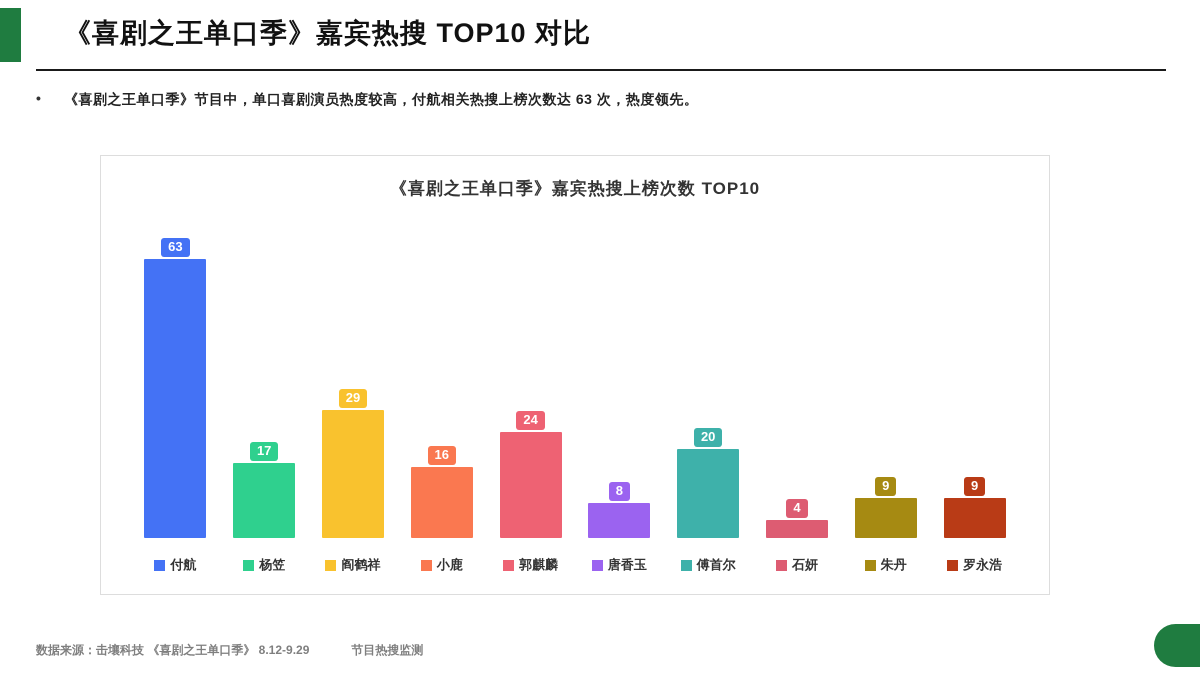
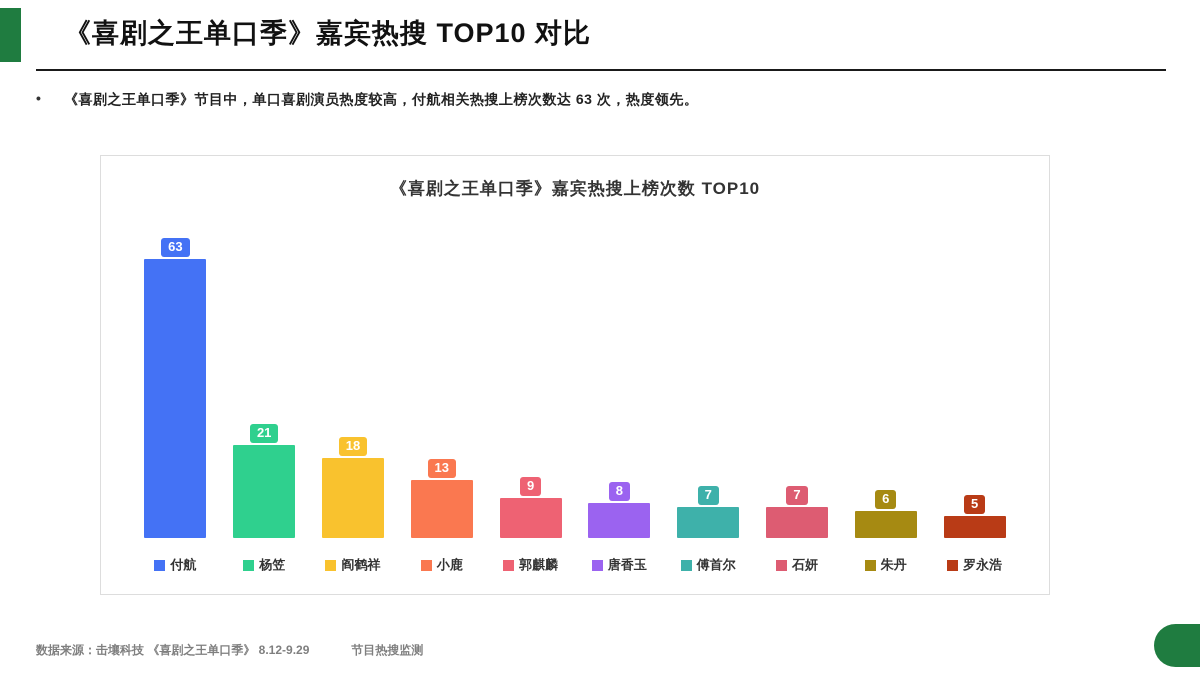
杨笠: 17 -> 21
阎鹤祥: 29 -> 18
小鹿: 16 -> 13
郭麒麟: 24 -> 9
傅首尔: 20 -> 7
石妍: 4 -> 7
朱丹: 9 -> 6
罗永浩: 9 -> 5
